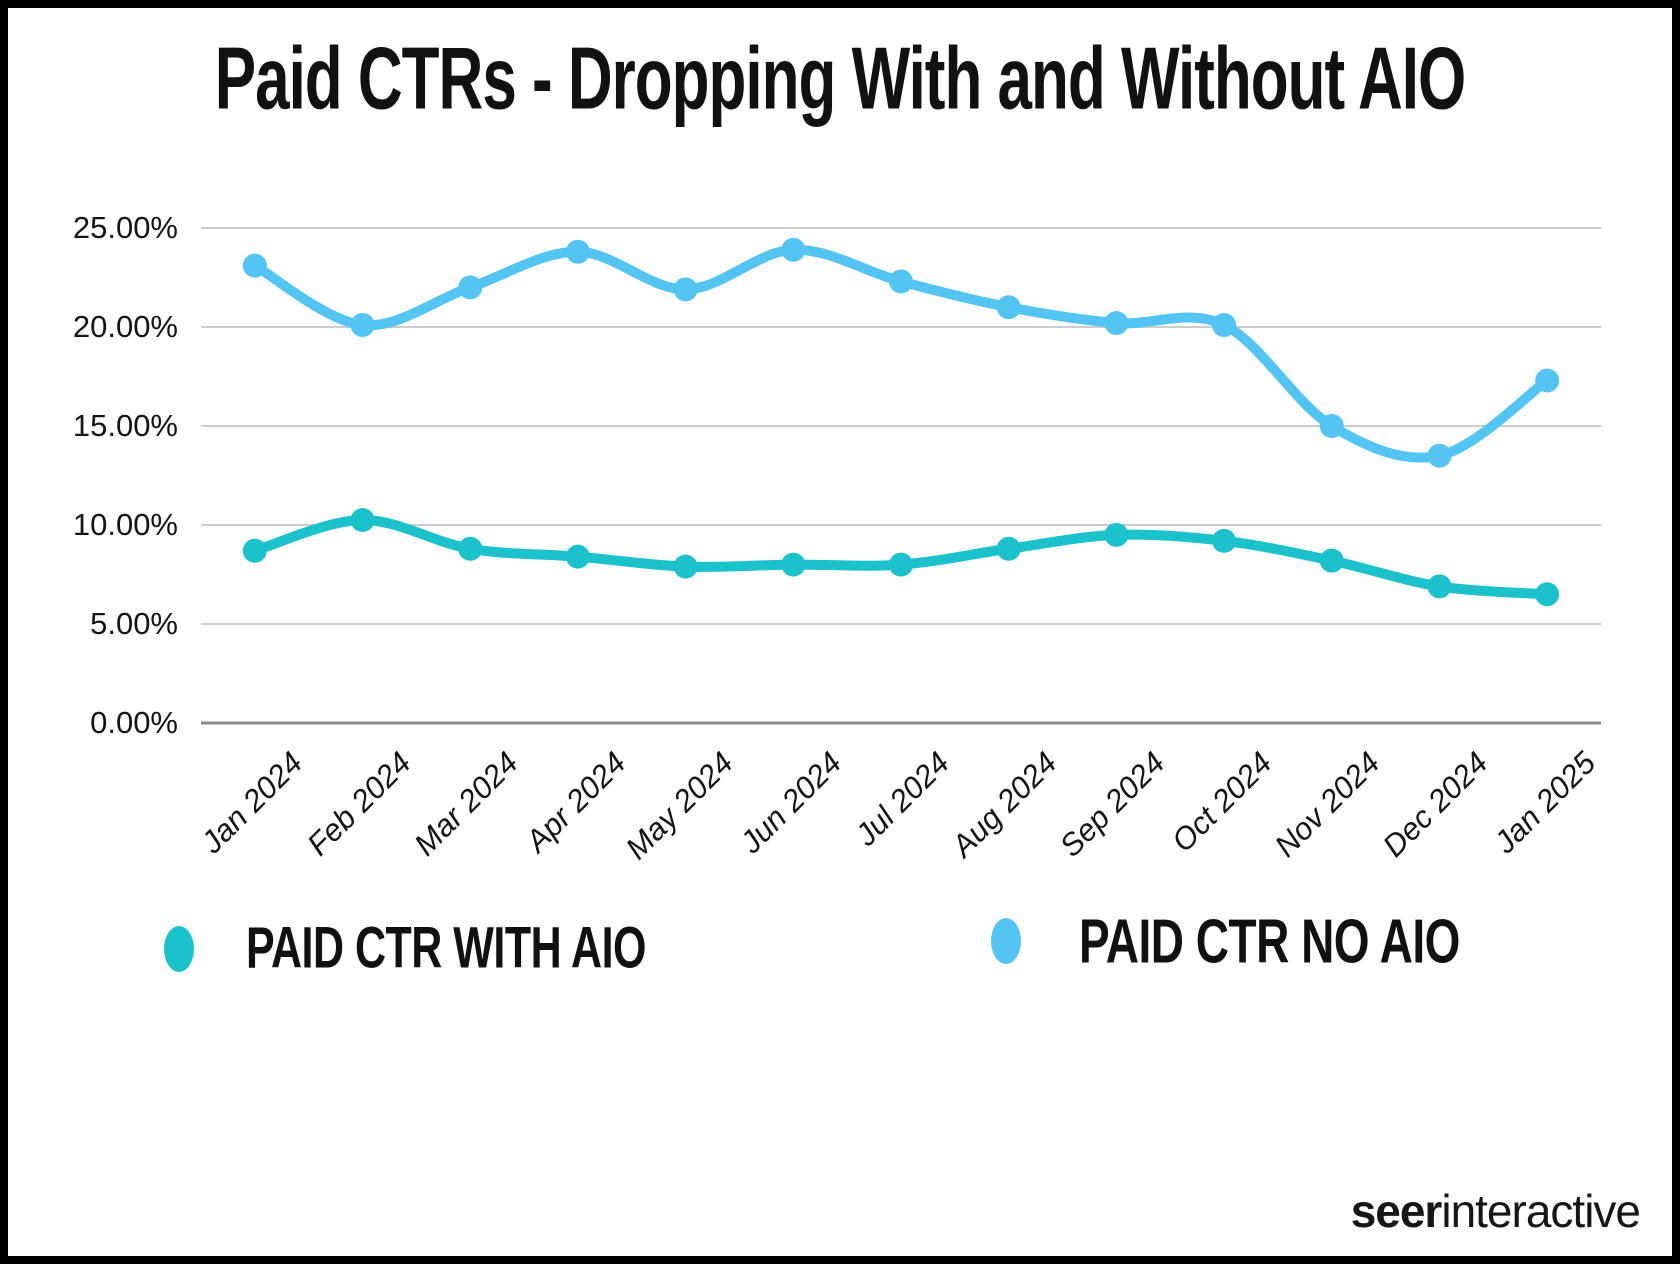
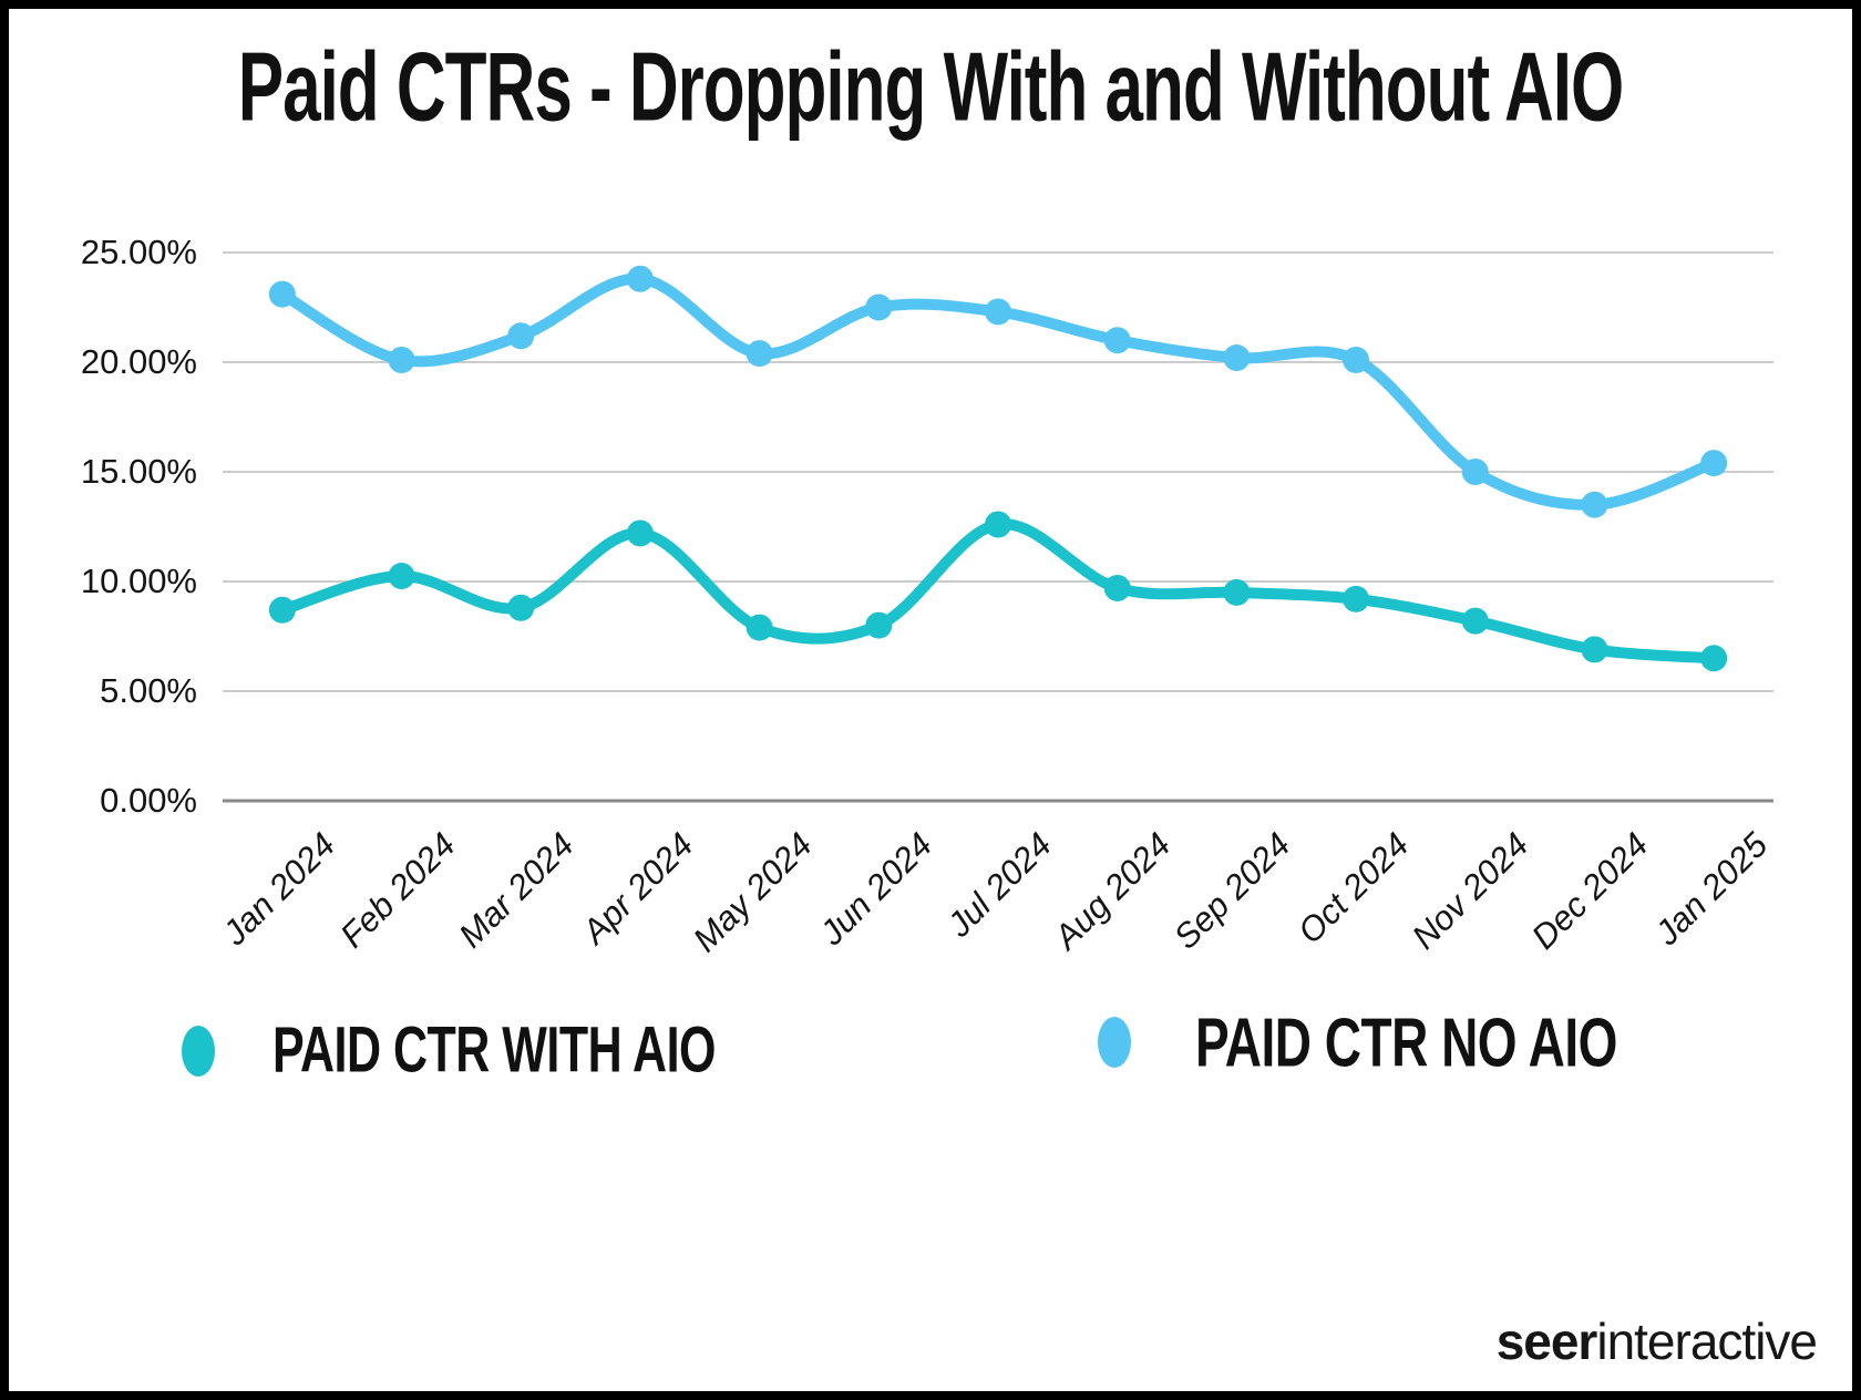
PAID CTR NO AIO/Mar 2024: 22.0% -> 21.2%
PAID CTR WITH AIO/Apr 2024: 8.4% -> 12.2%
PAID CTR NO AIO/May 2024: 21.9% -> 20.4%
PAID CTR NO AIO/Jun 2024: 23.9% -> 22.5%
PAID CTR WITH AIO/Jul 2024: 8.0% -> 12.6%
PAID CTR WITH AIO/Aug 2024: 8.8% -> 9.7%
PAID CTR NO AIO/Jan 2025: 17.3% -> 15.4%
